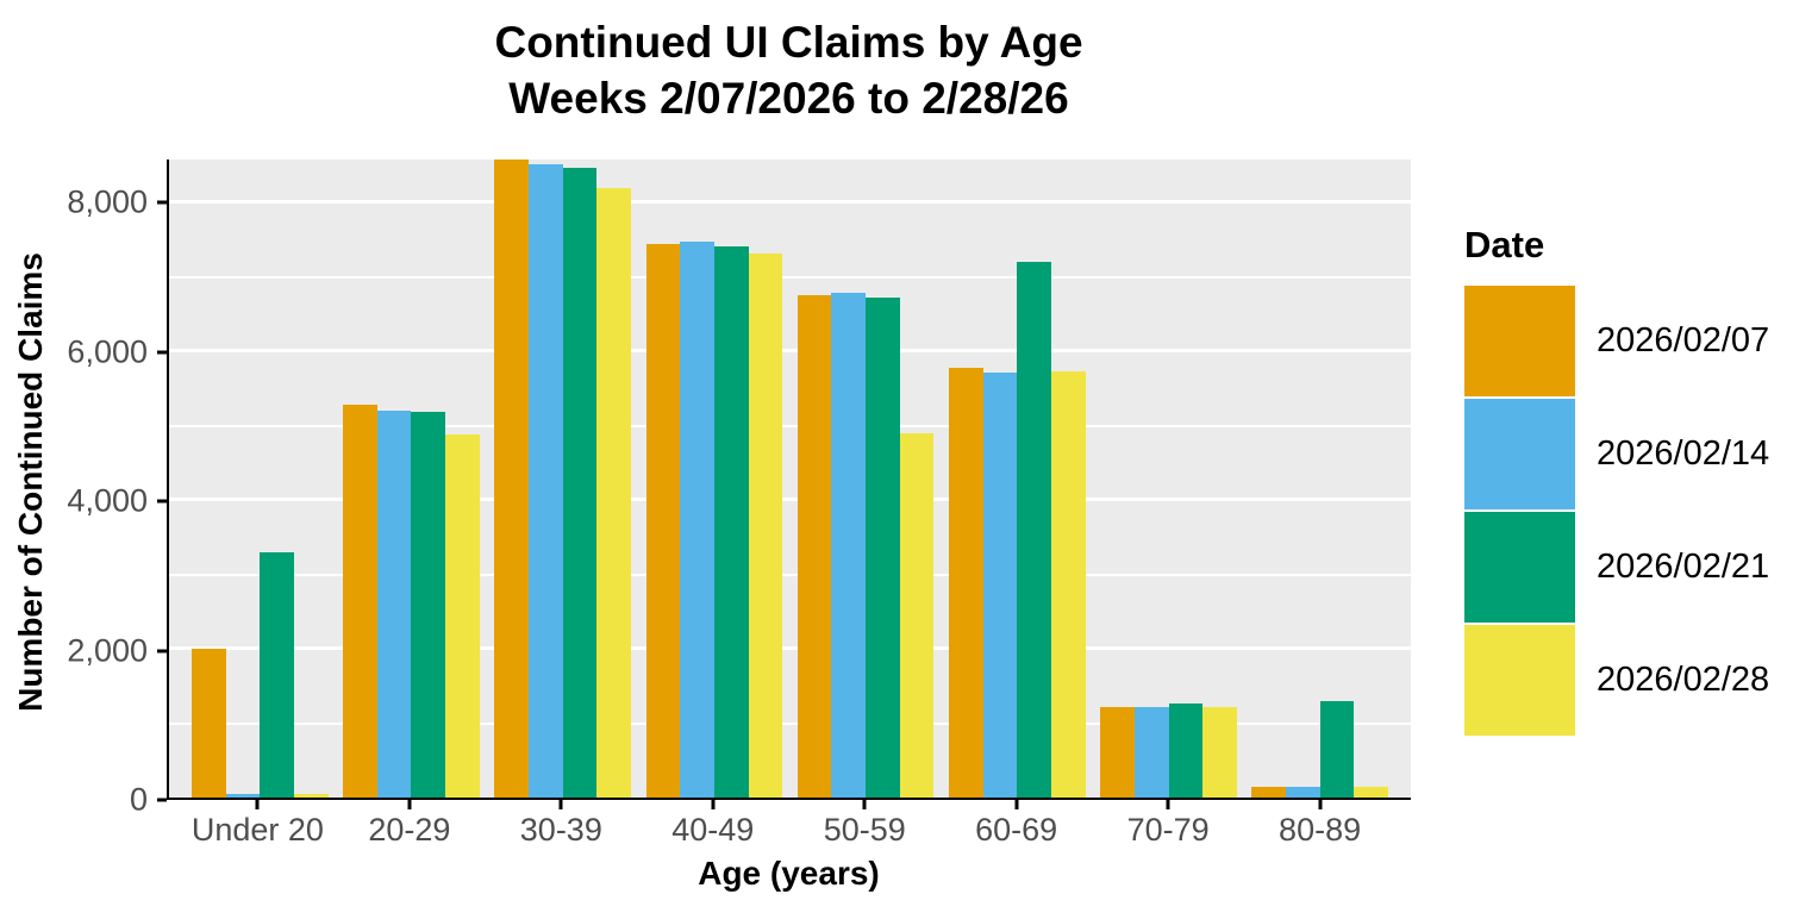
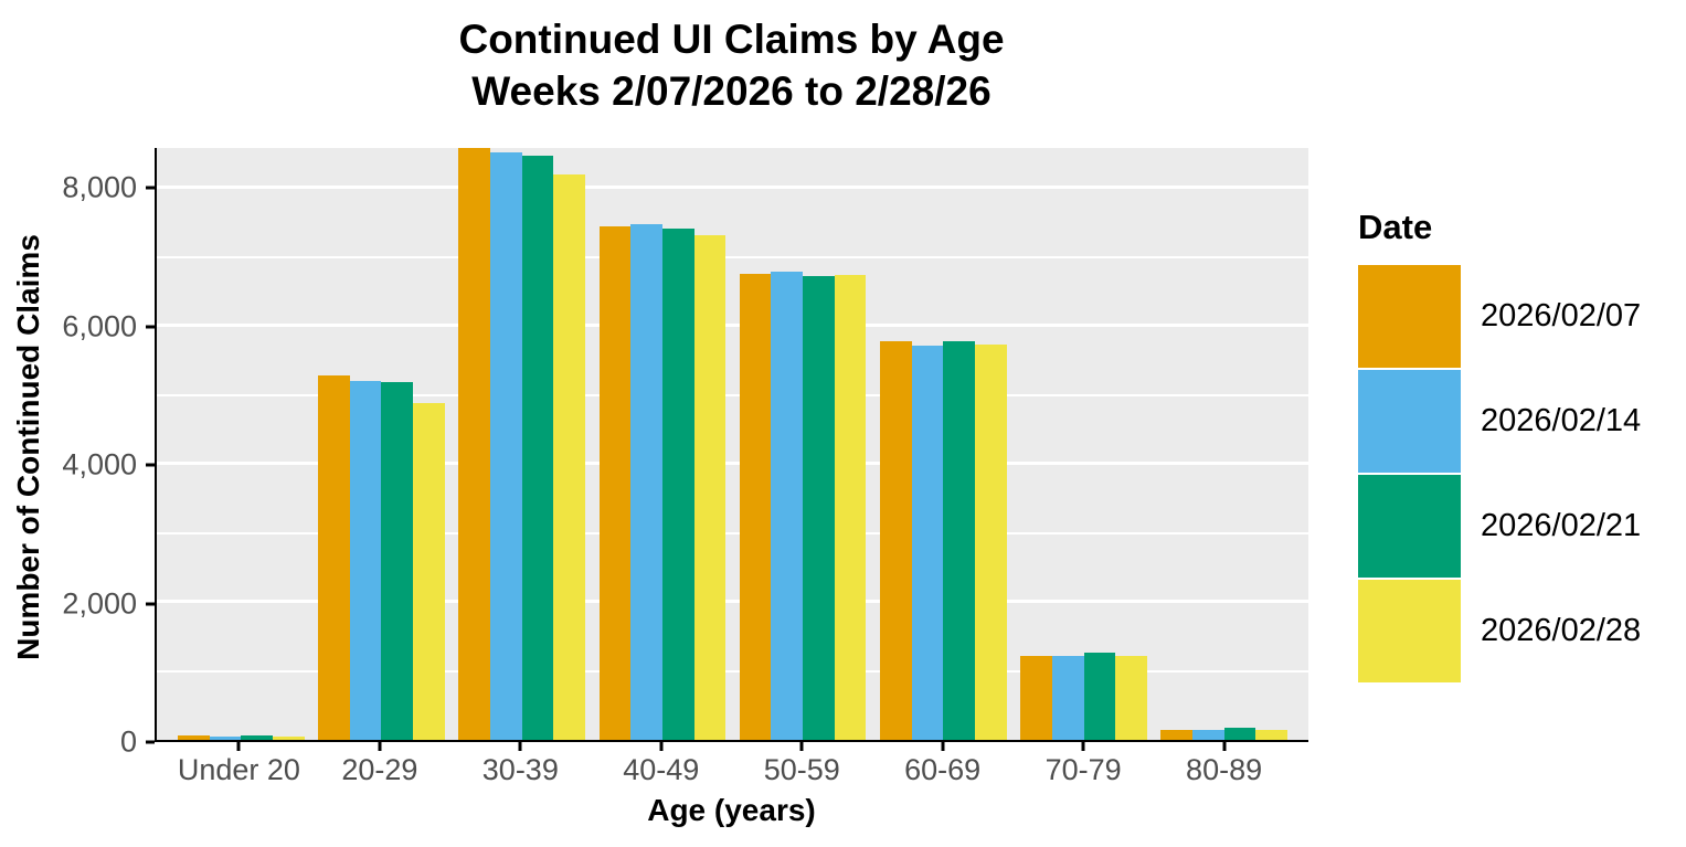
2026/02/07/Under 20: 2000 -> 100
2026/02/21/Under 20: 3300 -> 100
2026/02/28/50-59: 4900 -> 6700
2026/02/21/60-69: 7200 -> 5800
2026/02/21/80-89: 1300 -> 200
